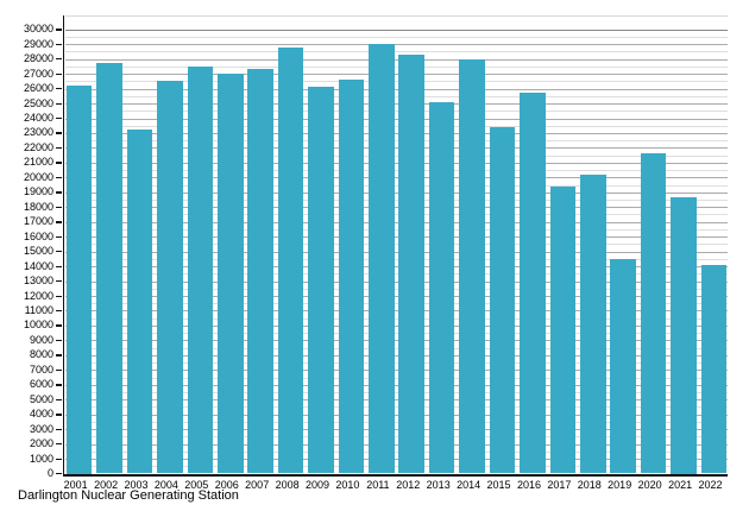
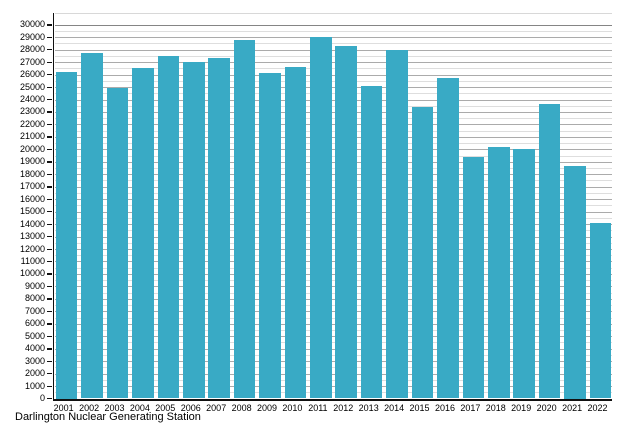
2003: 23200 -> 24900
2019: 14500 -> 20000
2020: 21600 -> 23600
